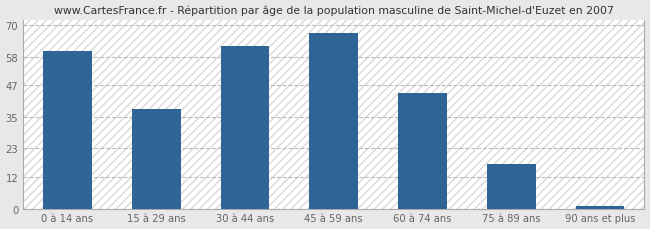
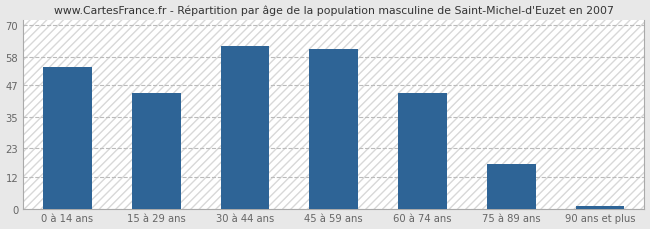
0 à 14 ans: 60 -> 54
15 à 29 ans: 38 -> 44
45 à 59 ans: 67 -> 61
